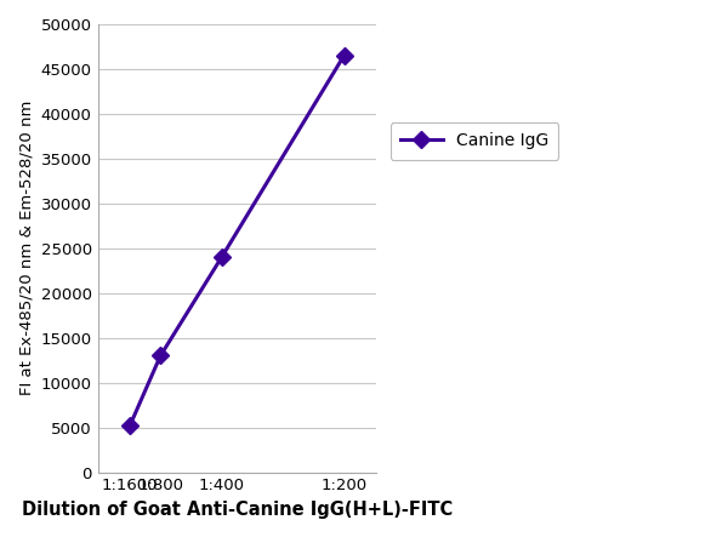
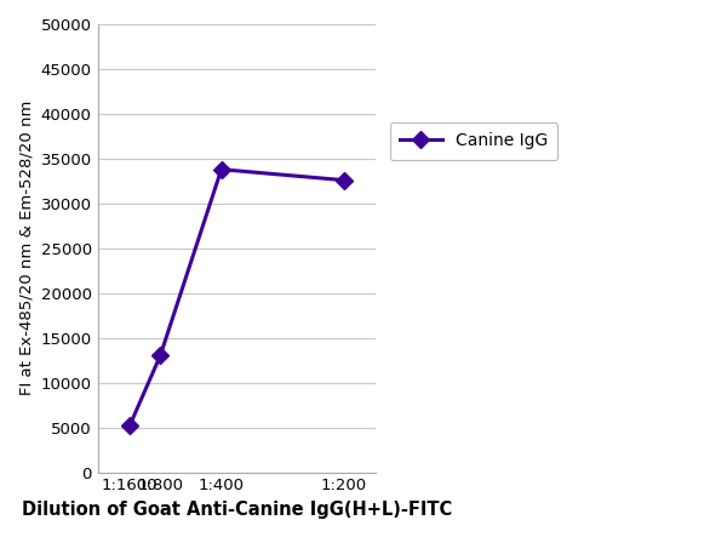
1:400: 24000 -> 33800
1:200: 46500 -> 32600
